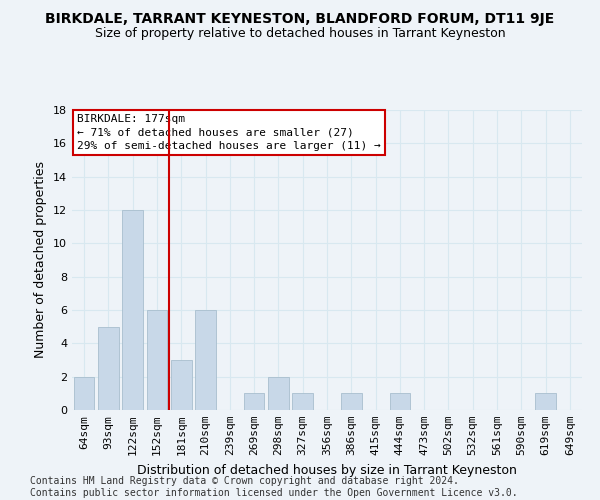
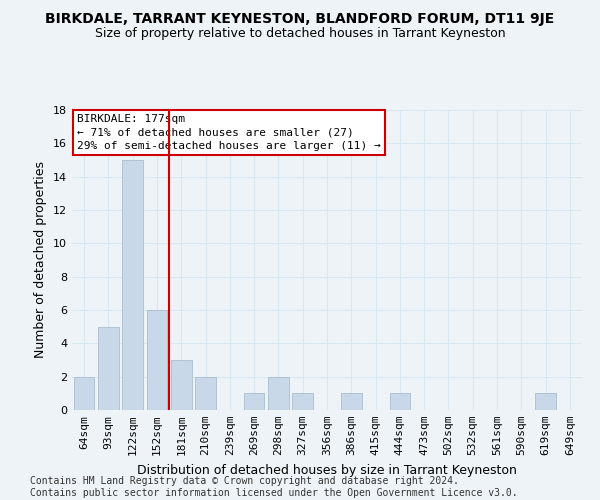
122sqm: 12 -> 15
210sqm: 6 -> 2
